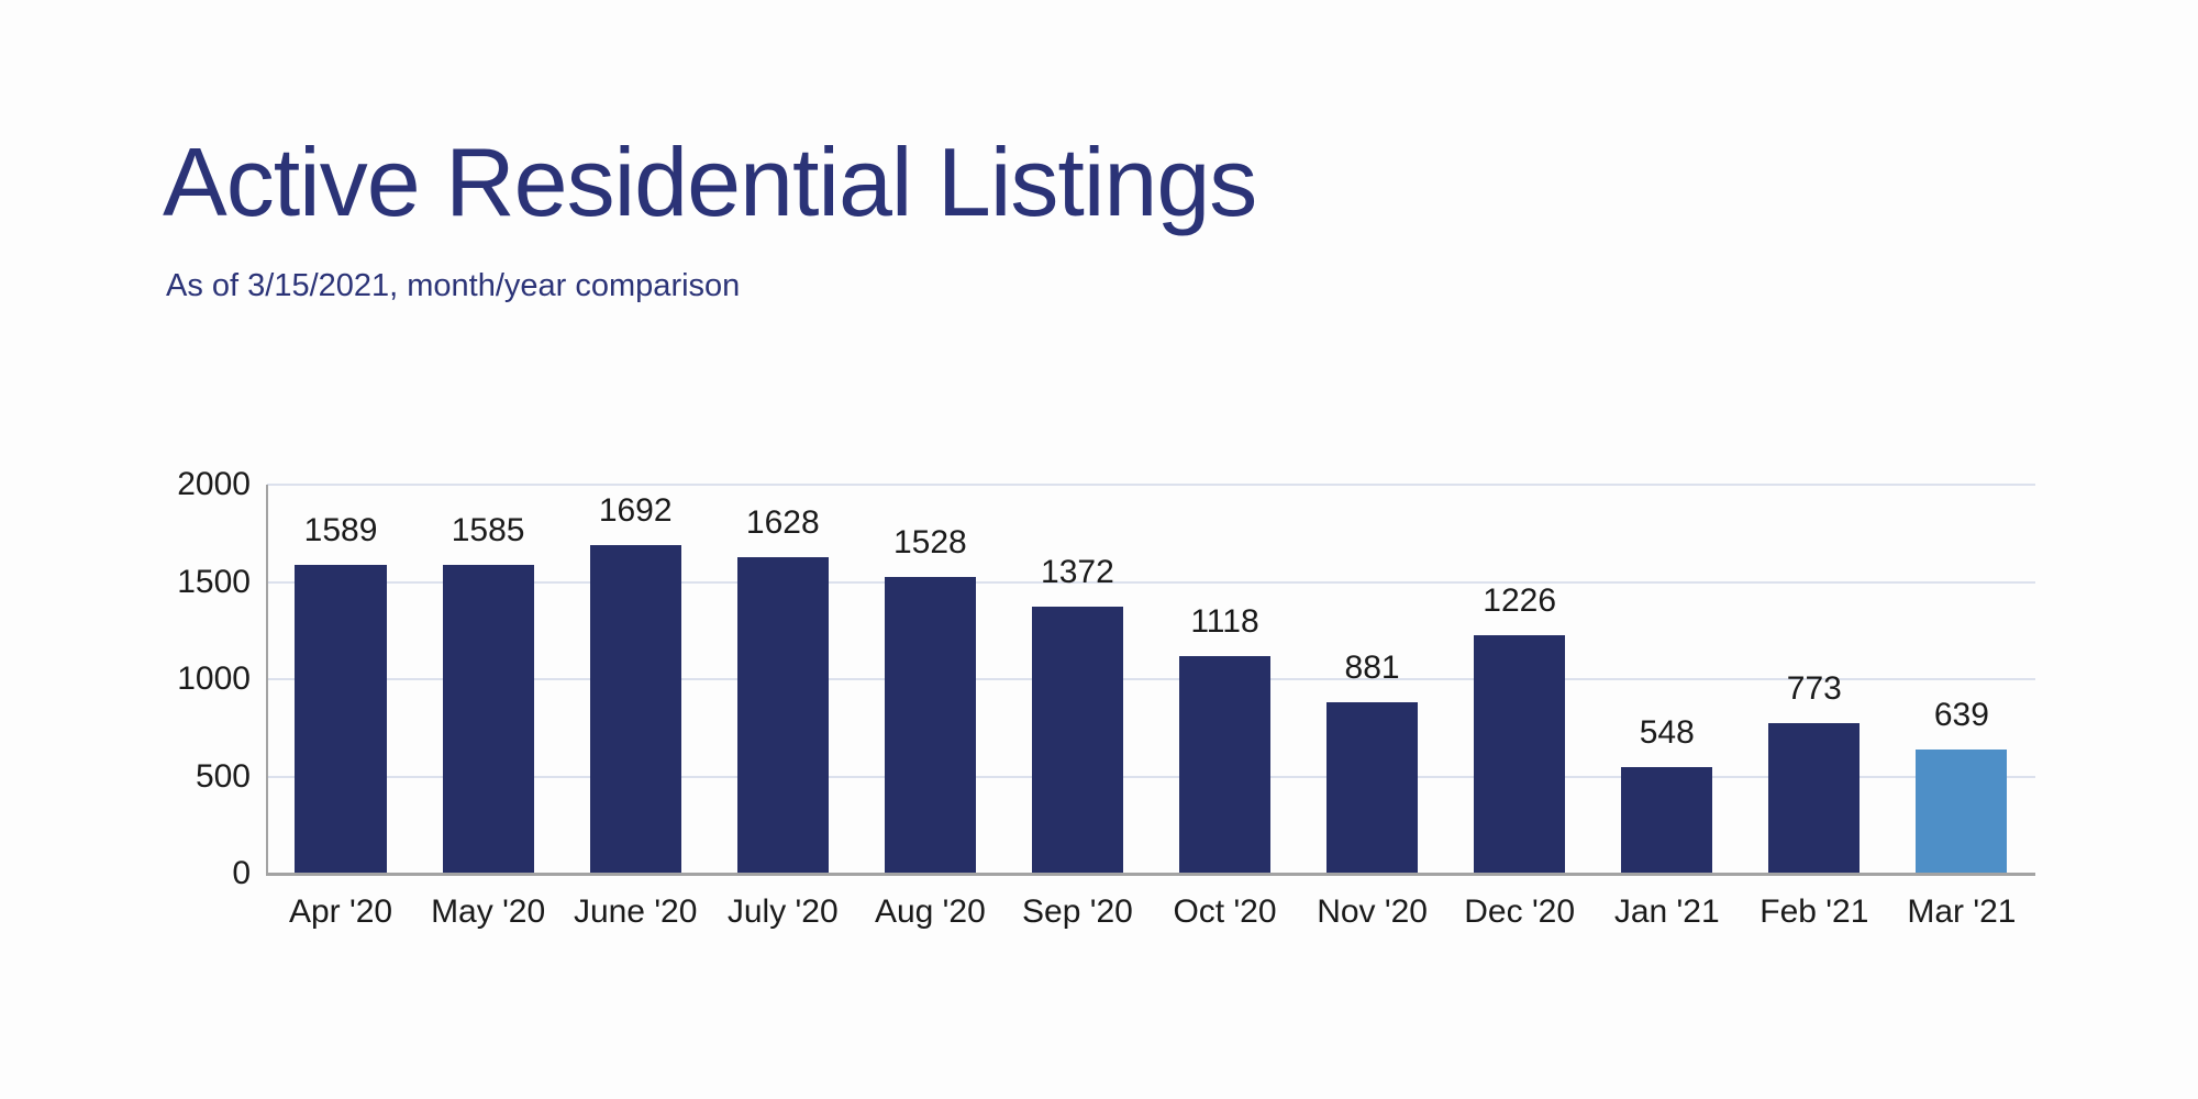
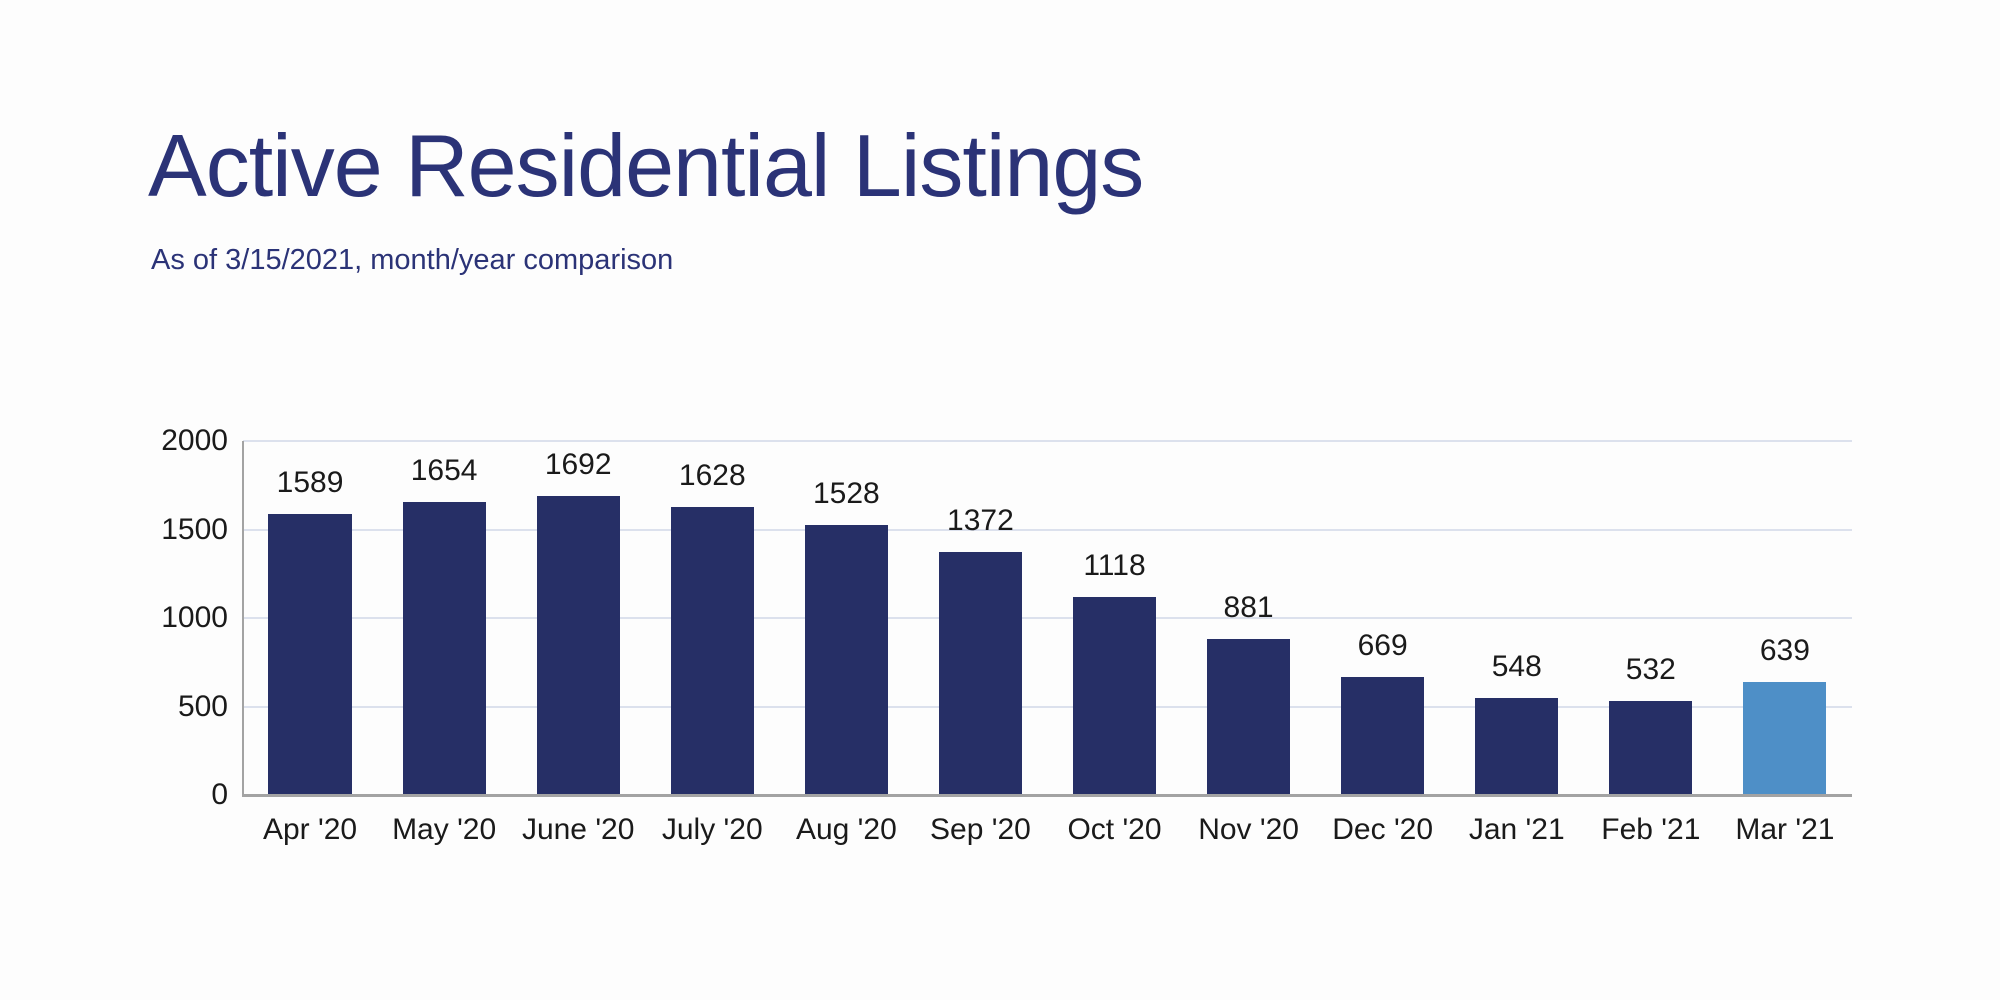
May '20: 1585 -> 1654
Dec '20: 1226 -> 669
Feb '21: 773 -> 532
